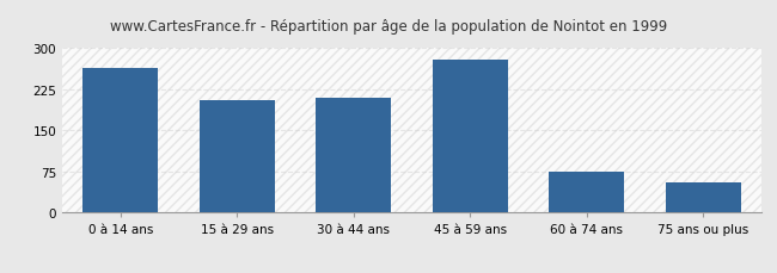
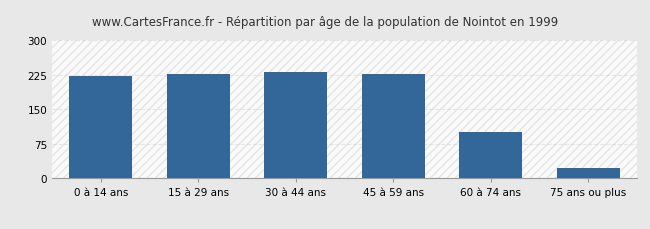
0 à 14 ans: 265 -> 222
15 à 29 ans: 205 -> 228
30 à 44 ans: 210 -> 231
45 à 59 ans: 280 -> 226
60 à 74 ans: 75 -> 101
75 ans ou plus: 55 -> 22
